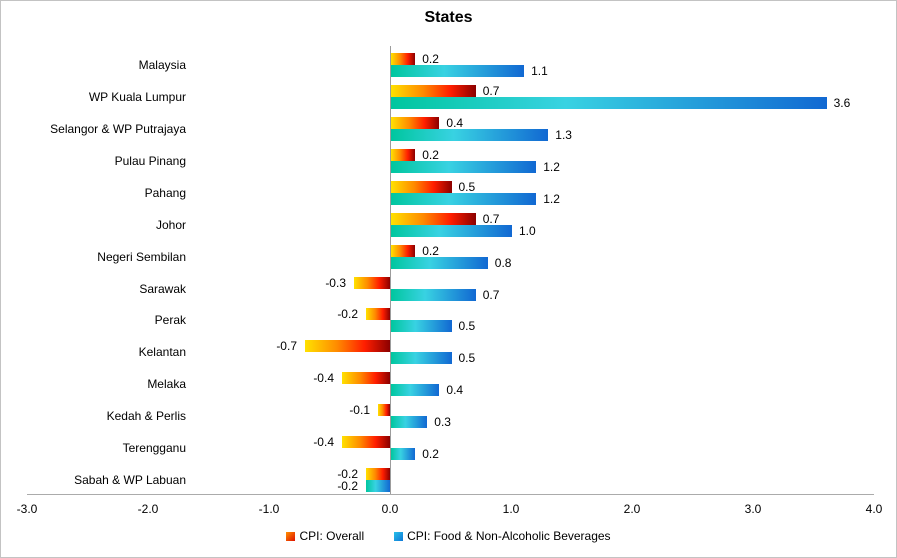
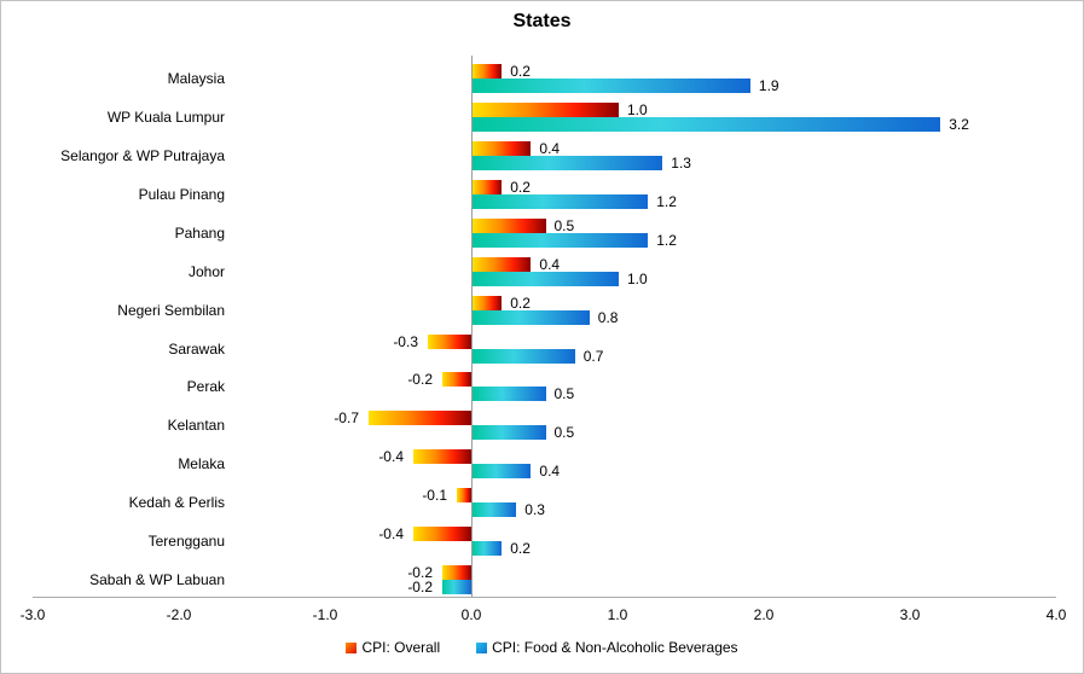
CPI: Food & Non-Alcoholic Beverages/Malaysia: 1.1 -> 1.9
CPI: Overall/WP Kuala Lumpur: 0.7 -> 1.0
CPI: Food & Non-Alcoholic Beverages/WP Kuala Lumpur: 3.6 -> 3.2
CPI: Overall/Johor: 0.7 -> 0.4
